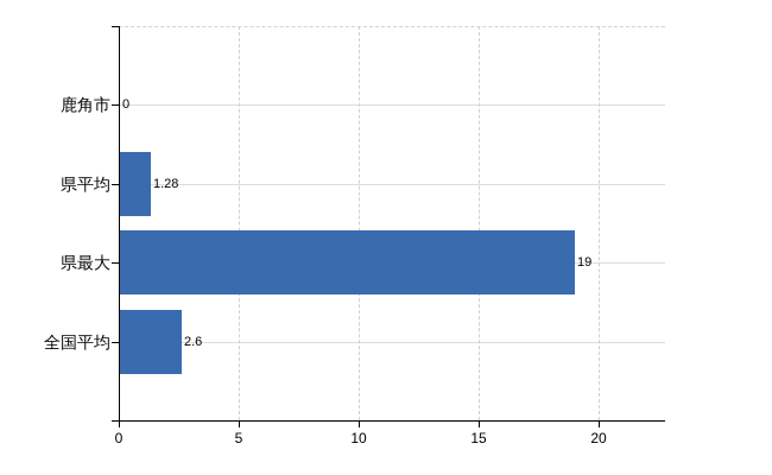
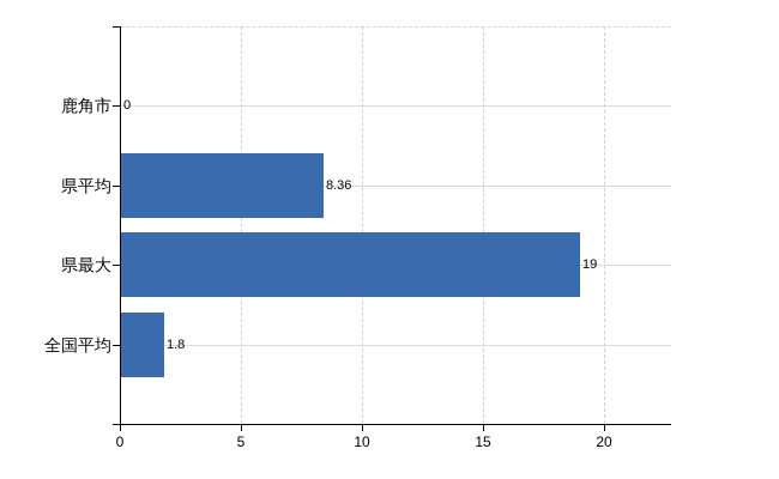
県平均: 1.28 -> 8.36
全国平均: 2.6 -> 1.8
